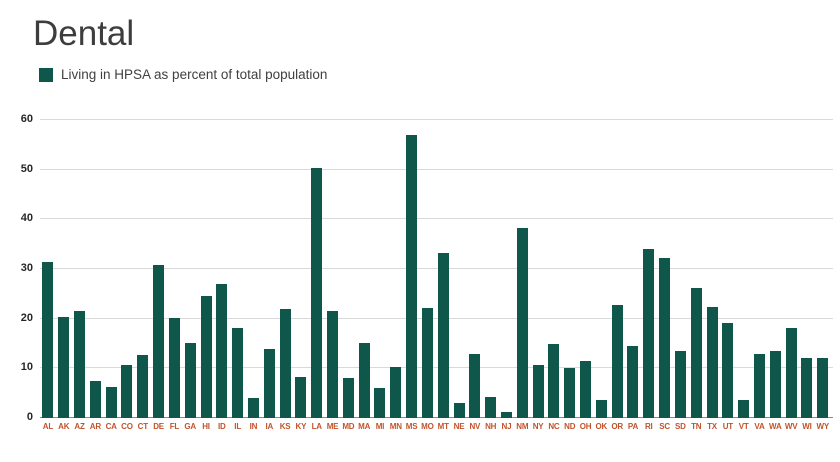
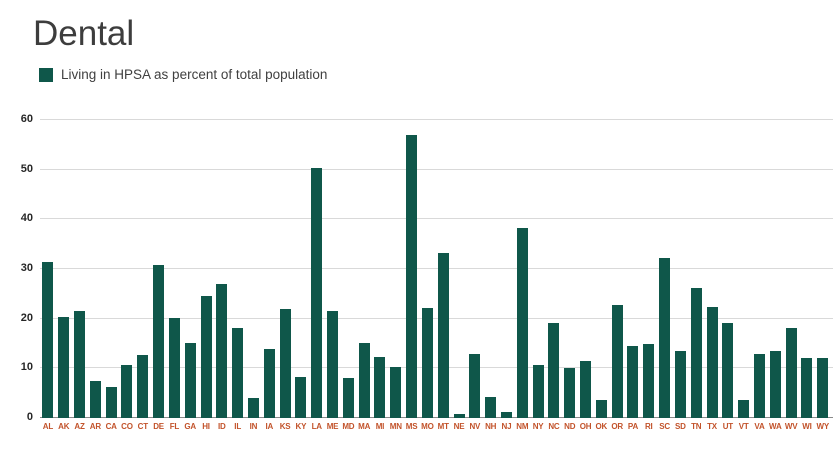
MI: 6 -> 12
NE: 3 -> 1
NC: 15 -> 19
RI: 34 -> 15
